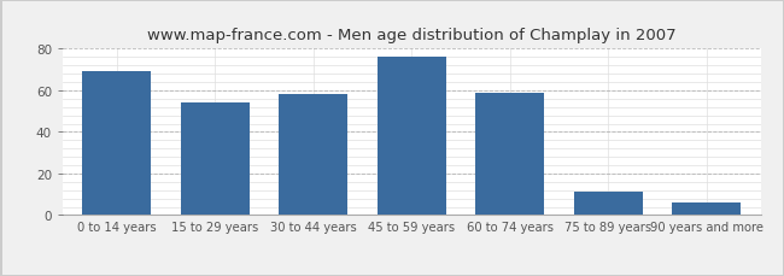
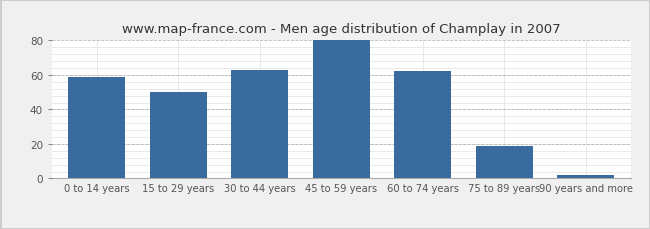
0 to 14 years: 69 -> 59
15 to 29 years: 54 -> 50
30 to 44 years: 58 -> 63
45 to 59 years: 76 -> 80
60 to 74 years: 59 -> 62
75 to 89 years: 11 -> 19
90 years and more: 6 -> 2
